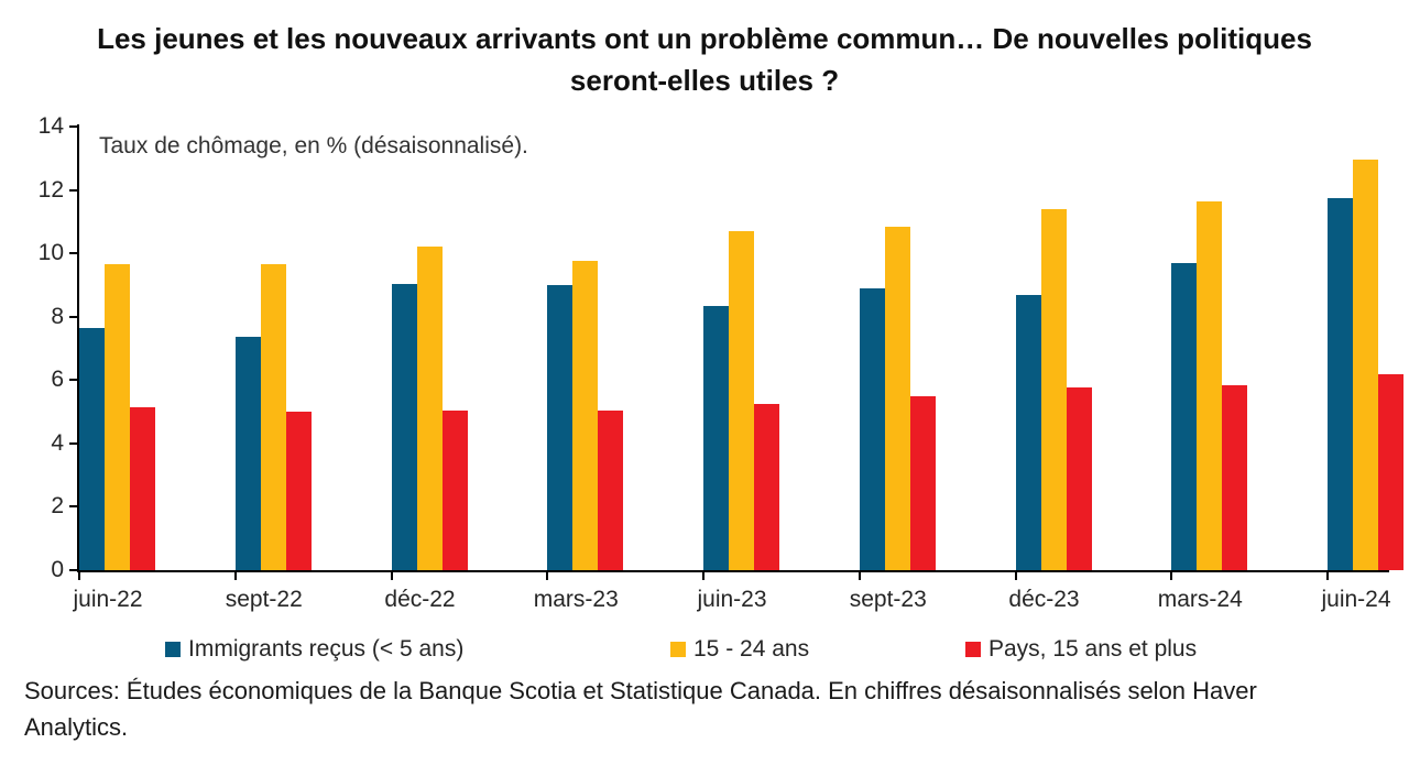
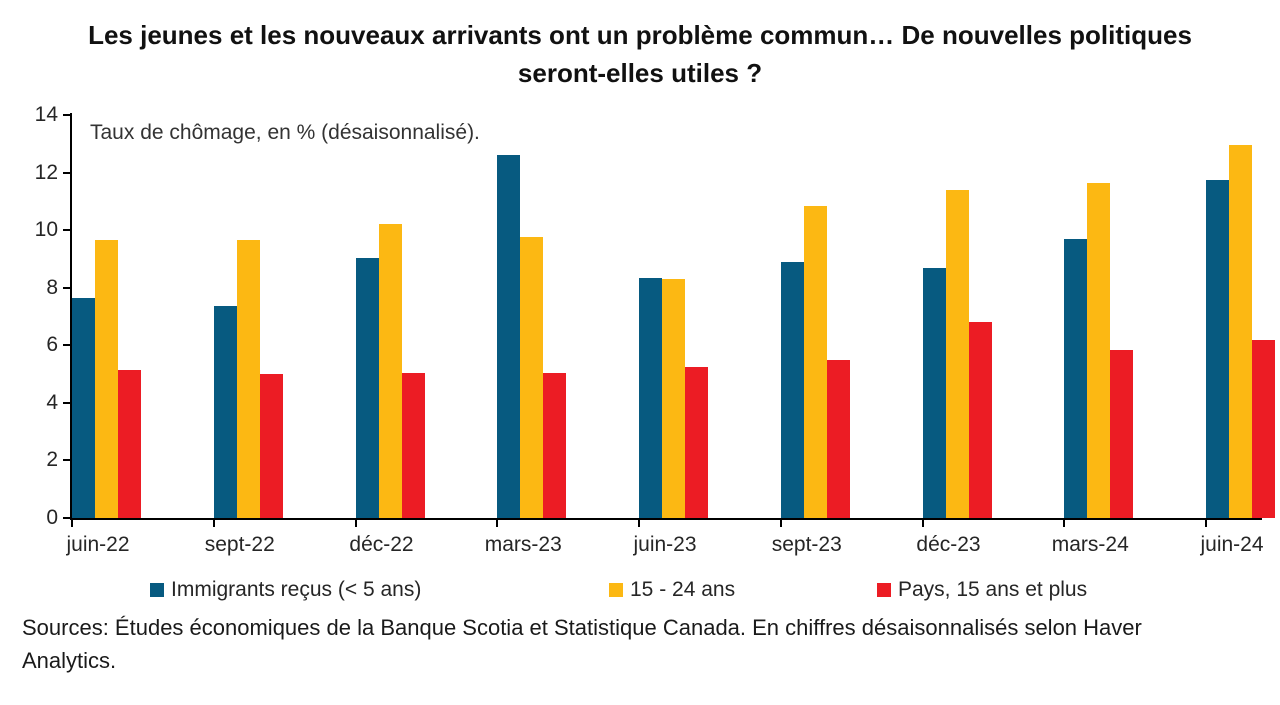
Immigrants reçus (< 5 ans)/mars-23: 9.0 -> 12.6
15 - 24 ans/juin-23: 10.7 -> 8.3
Pays, 15 ans et plus/déc-23: 5.8 -> 6.8
